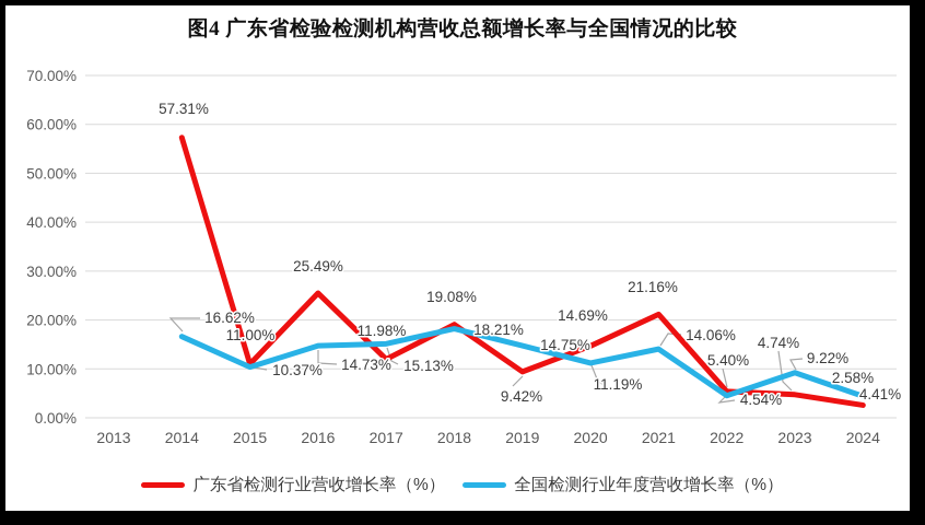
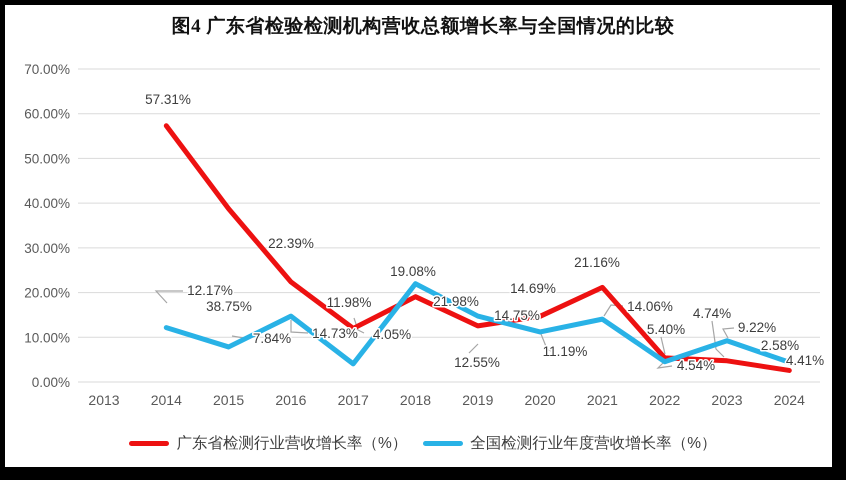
全国检测行业年度营收增长率（%）/2014: 16.62% -> 12.17%
广东省检测行业营收增长率（%）/2015: 11.00% -> 38.75%
全国检测行业年度营收增长率（%）/2015: 10.37% -> 7.84%
广东省检测行业营收增长率（%）/2016: 25.49% -> 22.39%
全国检测行业年度营收增长率（%）/2017: 15.13% -> 4.05%
全国检测行业年度营收增长率（%）/2018: 18.21% -> 21.98%
广东省检测行业营收增长率（%）/2019: 9.42% -> 12.55%
